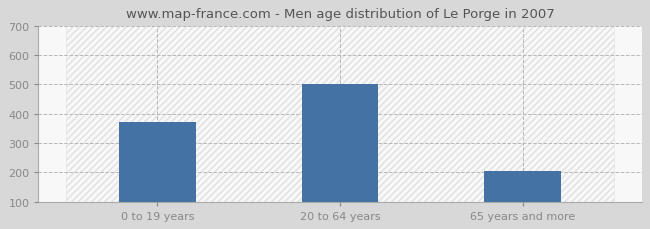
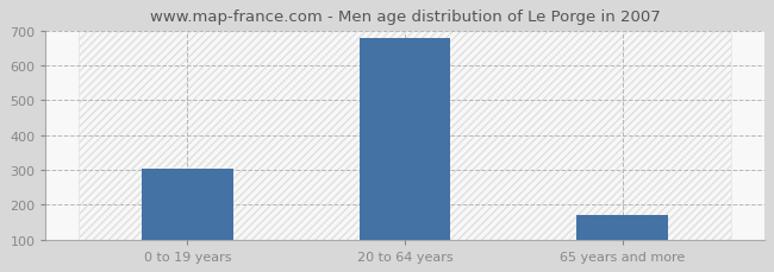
0 to 19 years: 370 -> 305
20 to 64 years: 500 -> 680
65 years and more: 205 -> 170
